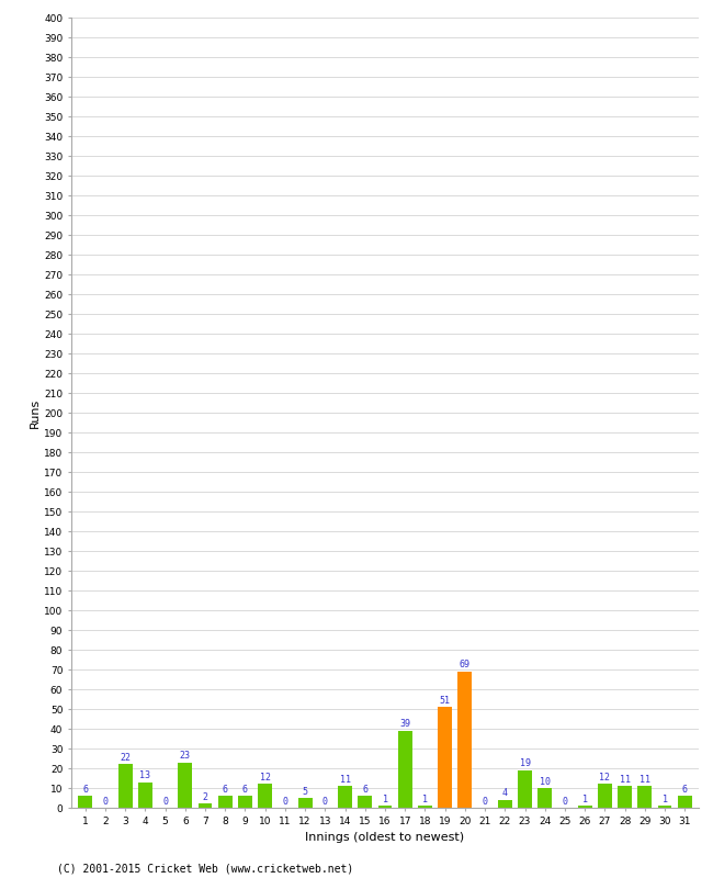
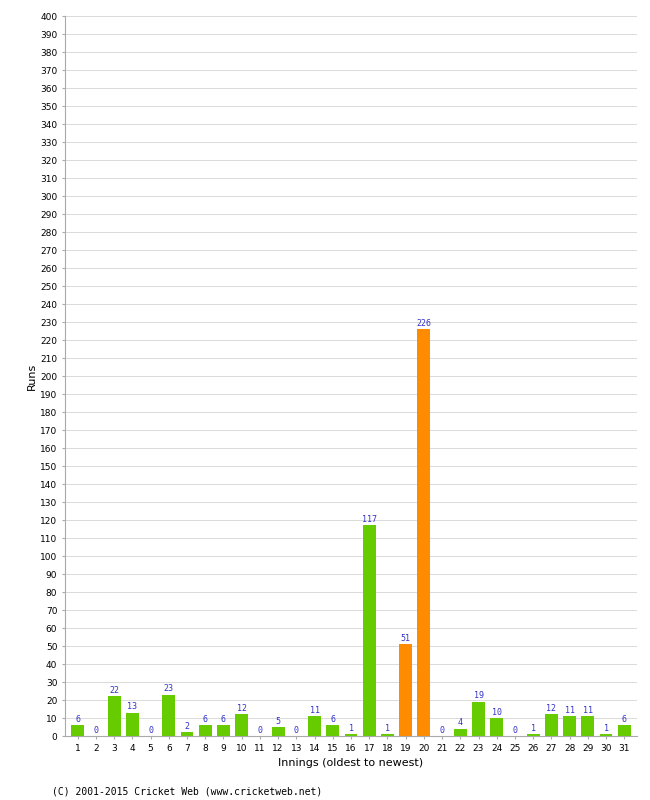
17: 39 -> 117
20: 69 -> 226
